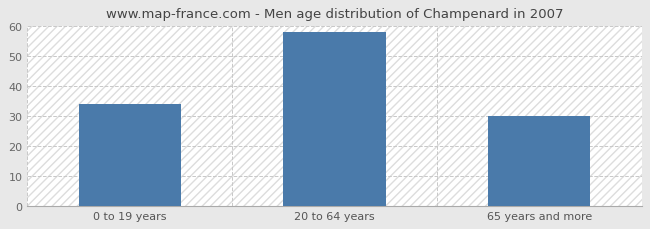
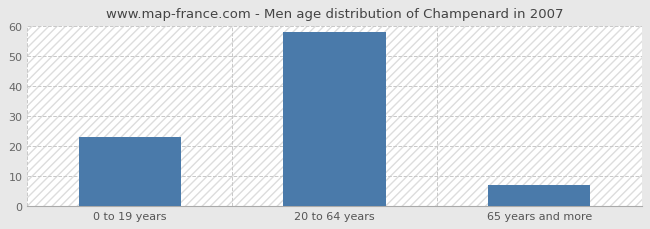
0 to 19 years: 34 -> 23
65 years and more: 30 -> 7
